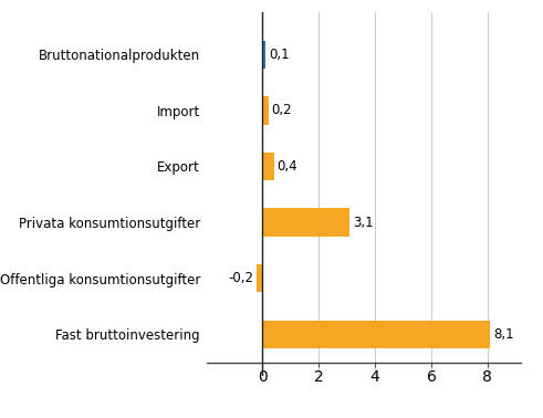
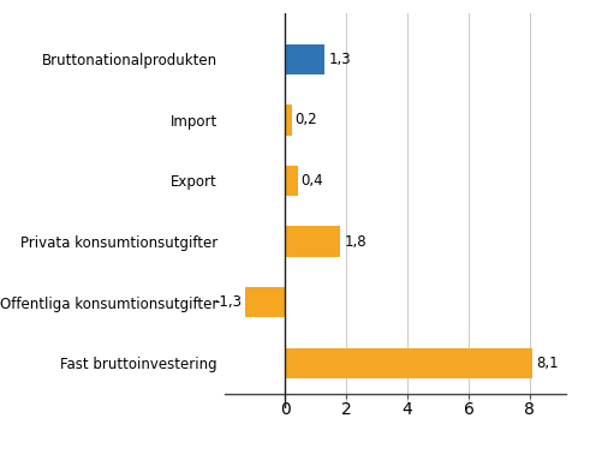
Bruttonationalprodukten: 0,1 -> 1,3
Privata konsumtionsutgifter: 3,1 -> 1,8
Offentliga konsumtionsutgifter: -0,2 -> -1,3
